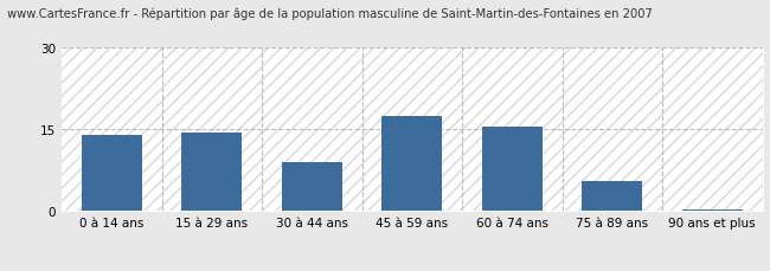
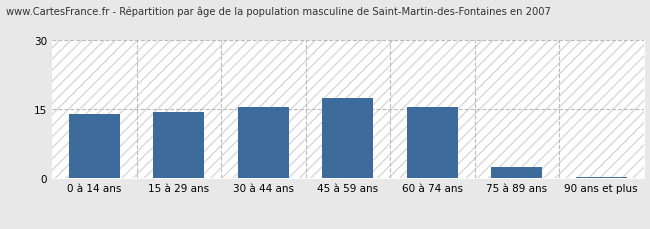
30 à 44 ans: 9.0 -> 15.5
75 à 89 ans: 5.5 -> 2.5
